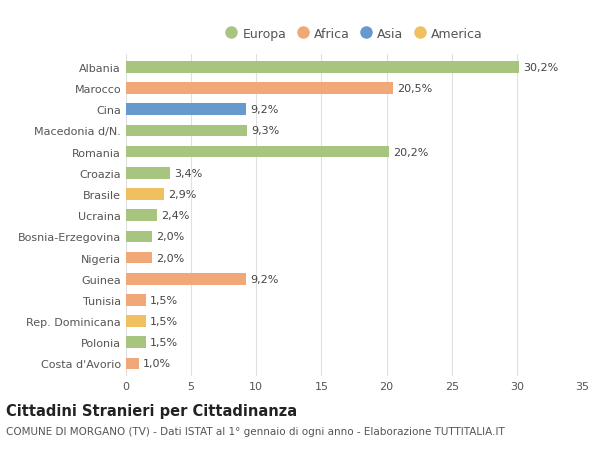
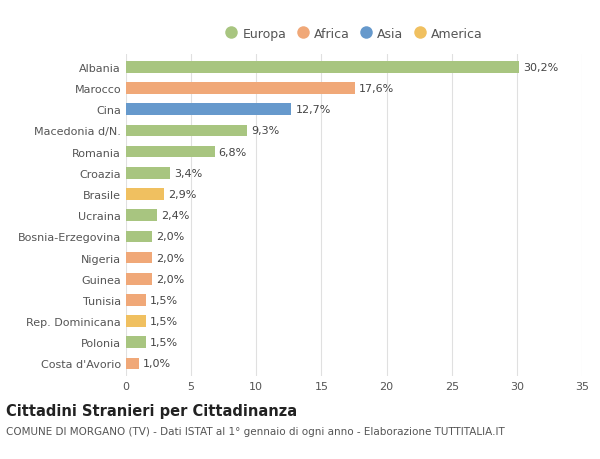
Marocco: 20,5% -> 17,6%
Cina: 9,2% -> 12,7%
Romania: 20,2% -> 6,8%
Guinea: 9,2% -> 2,0%
